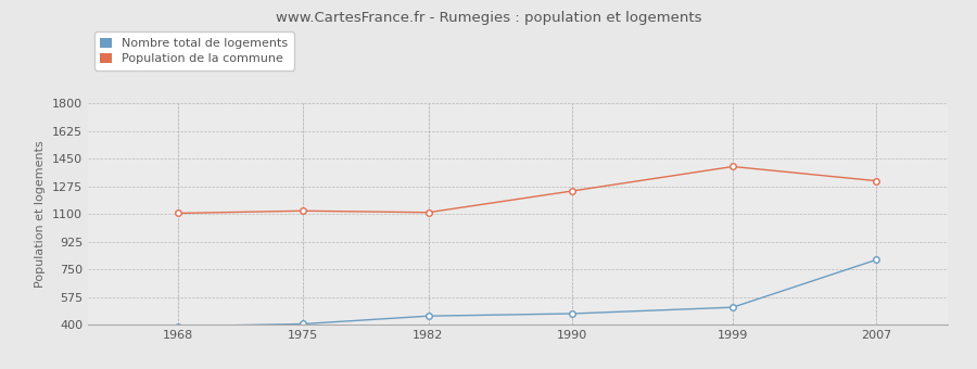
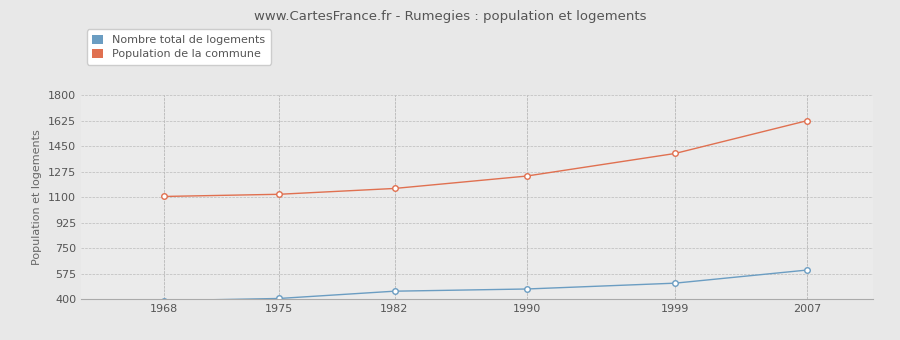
Population de la commune/1982: 1110 -> 1160
Nombre total de logements/2007: 810 -> 600
Population de la commune/2007: 1310 -> 1620
